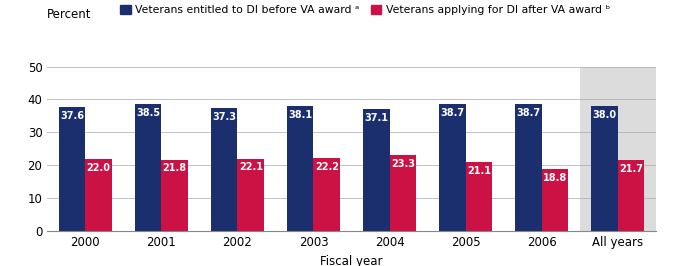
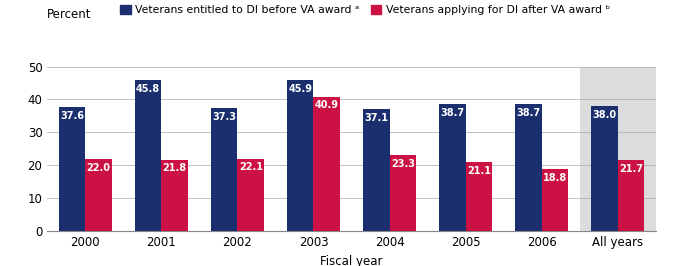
Veterans entitled to DI before VA award ᵃ/2001: 38.5 -> 45.8
Veterans entitled to DI before VA award ᵃ/2003: 38.1 -> 45.9
Veterans applying for DI after VA award ᵇ/2003: 22.2 -> 40.9
